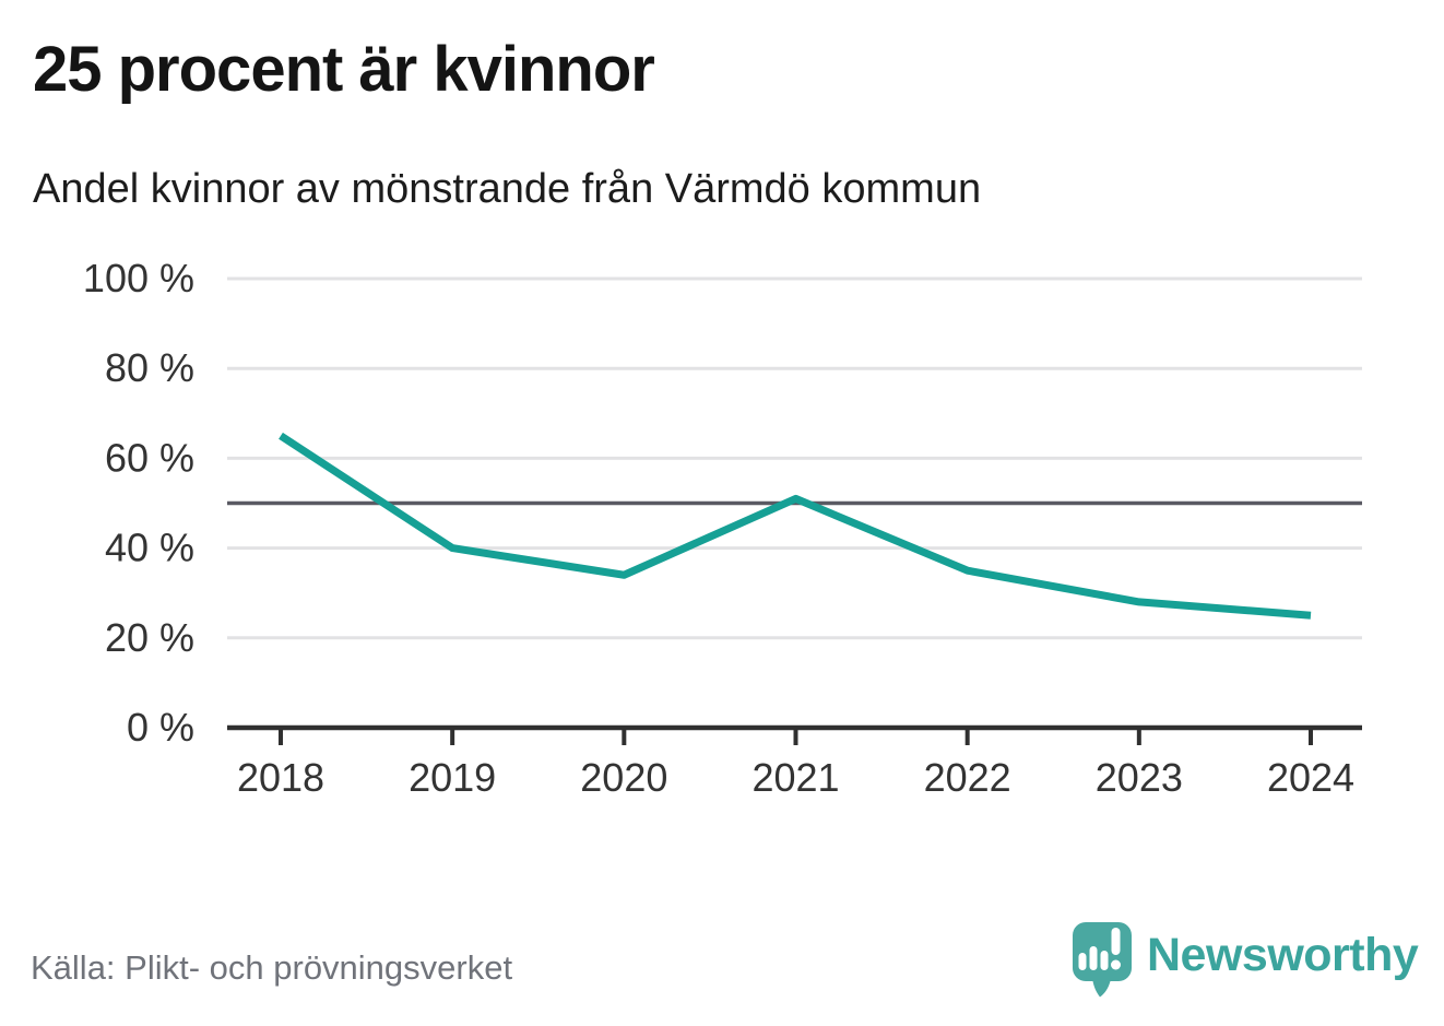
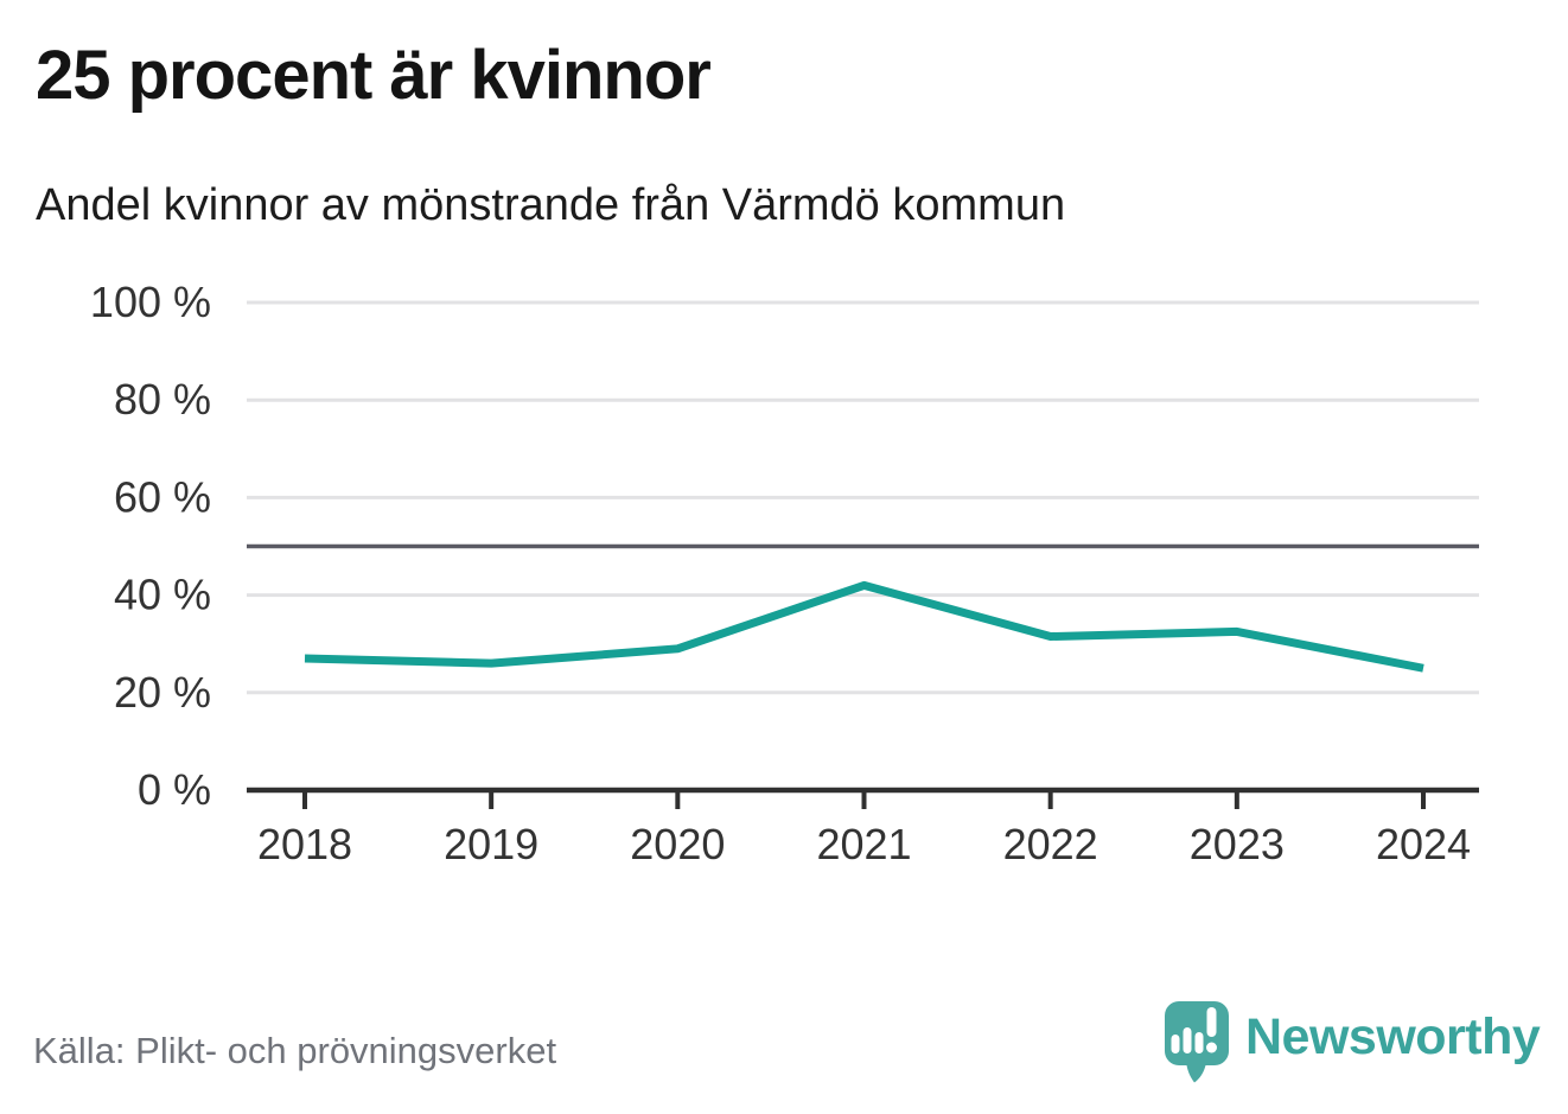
2018: 65% -> 27%
2019: 40% -> 26%
2020: 34% -> 29%
2021: 51% -> 42%
2022: 35% -> 32%
2023: 28% -> 32%
